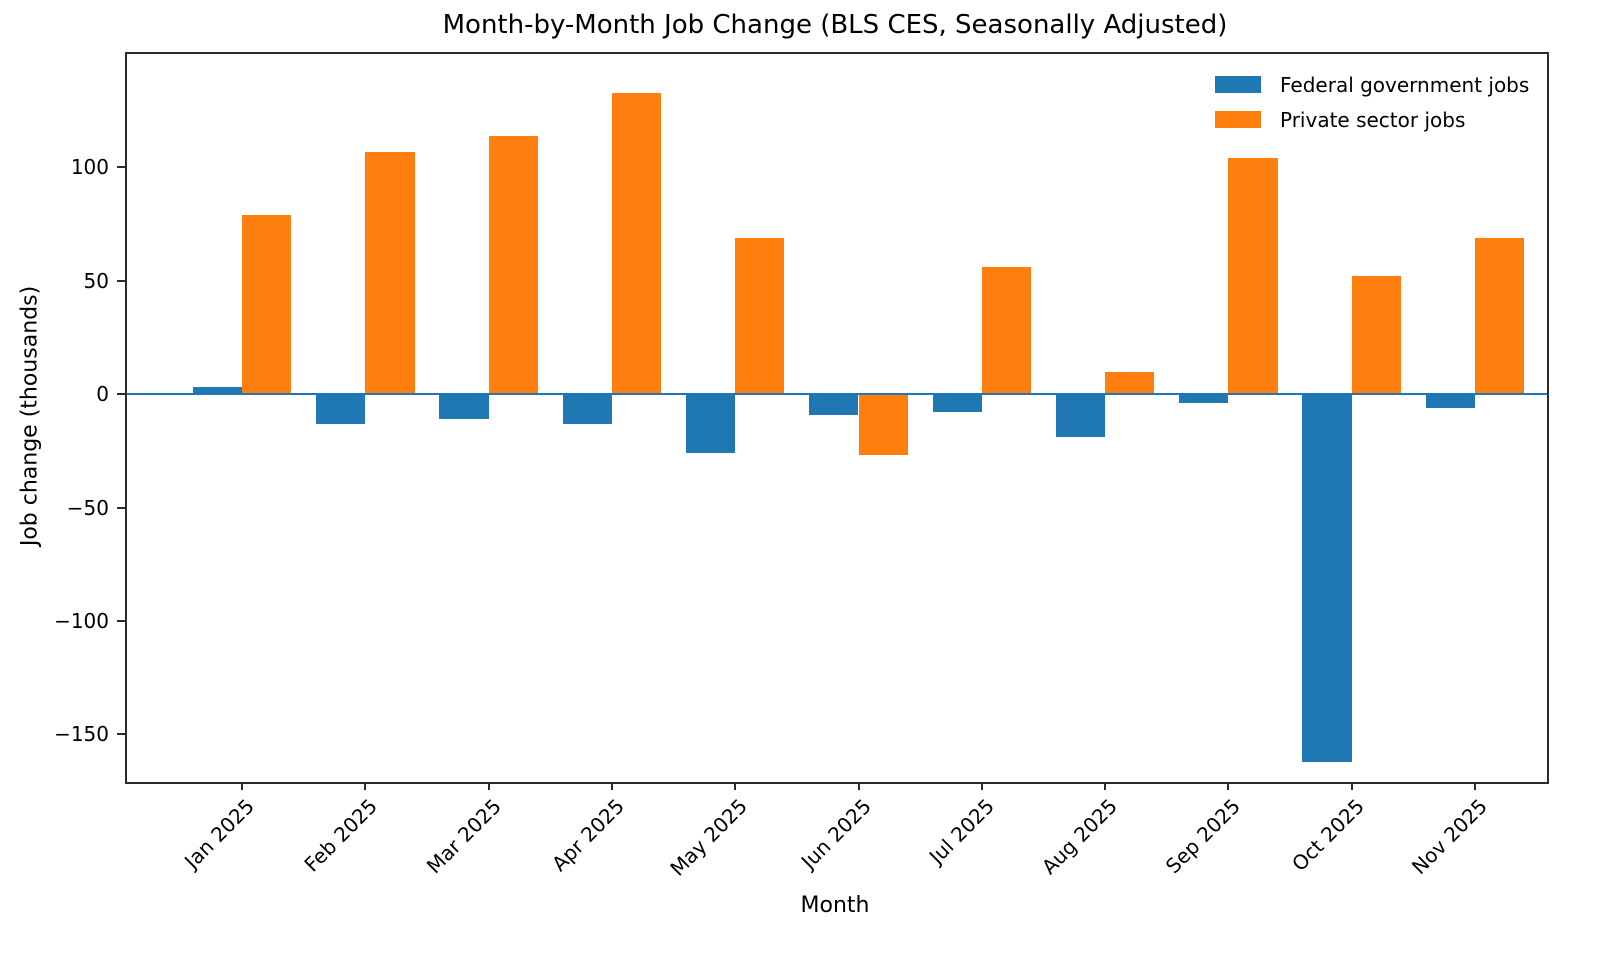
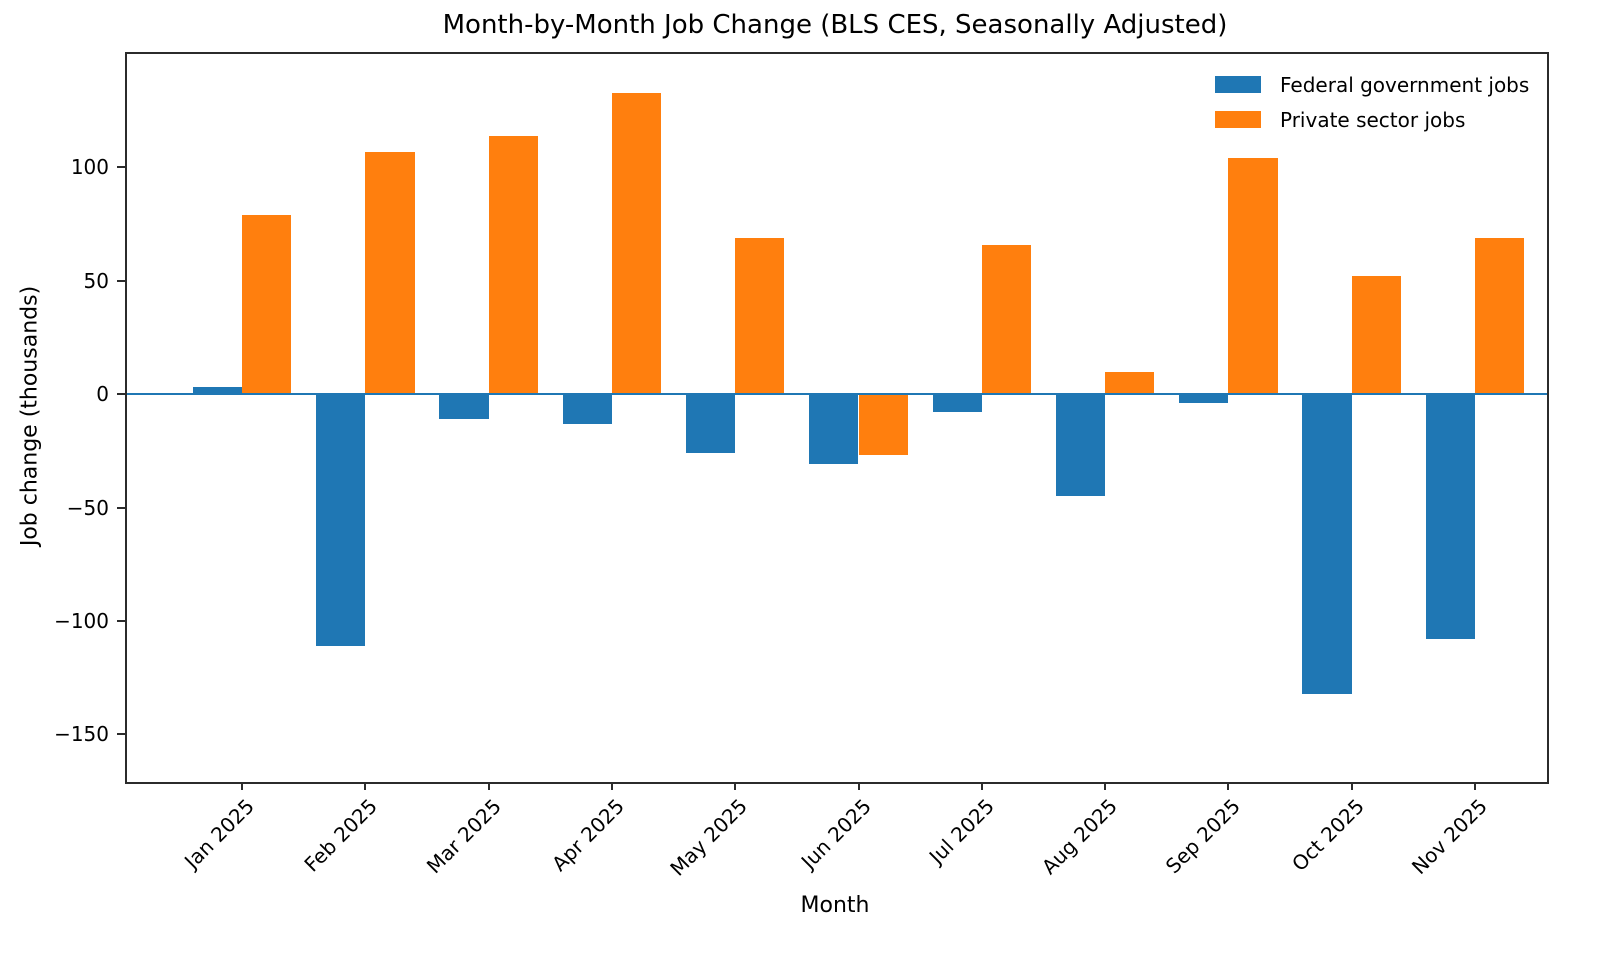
Federal government jobs/Feb 2025: -13 -> -111
Federal government jobs/Jun 2025: -9 -> -31
Private sector jobs/Jul 2025: 56 -> 66
Federal government jobs/Aug 2025: -19 -> -45
Federal government jobs/Oct 2025: -162 -> -132
Federal government jobs/Nov 2025: -6 -> -108
